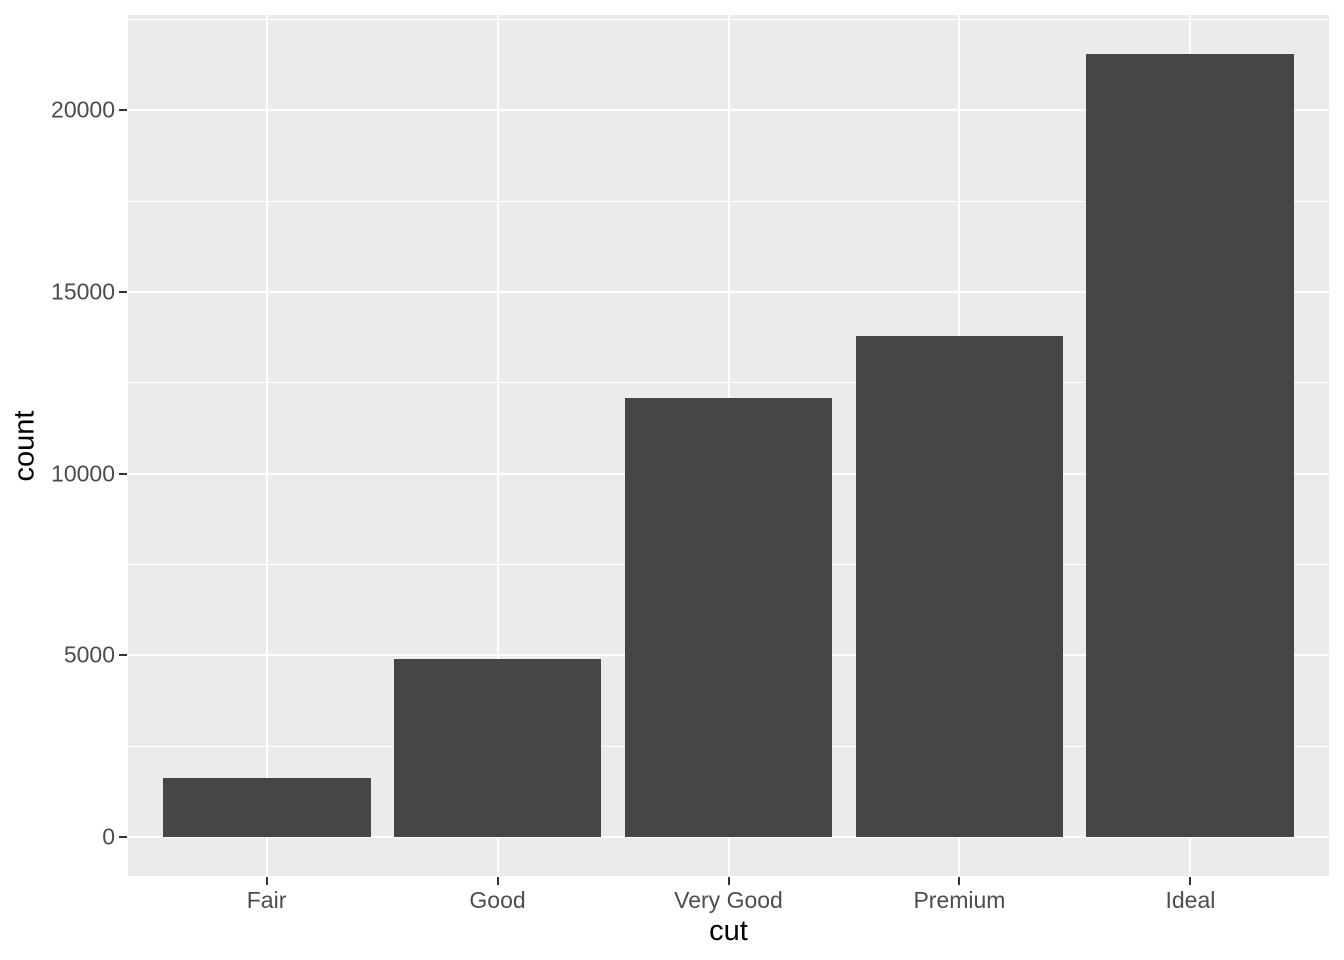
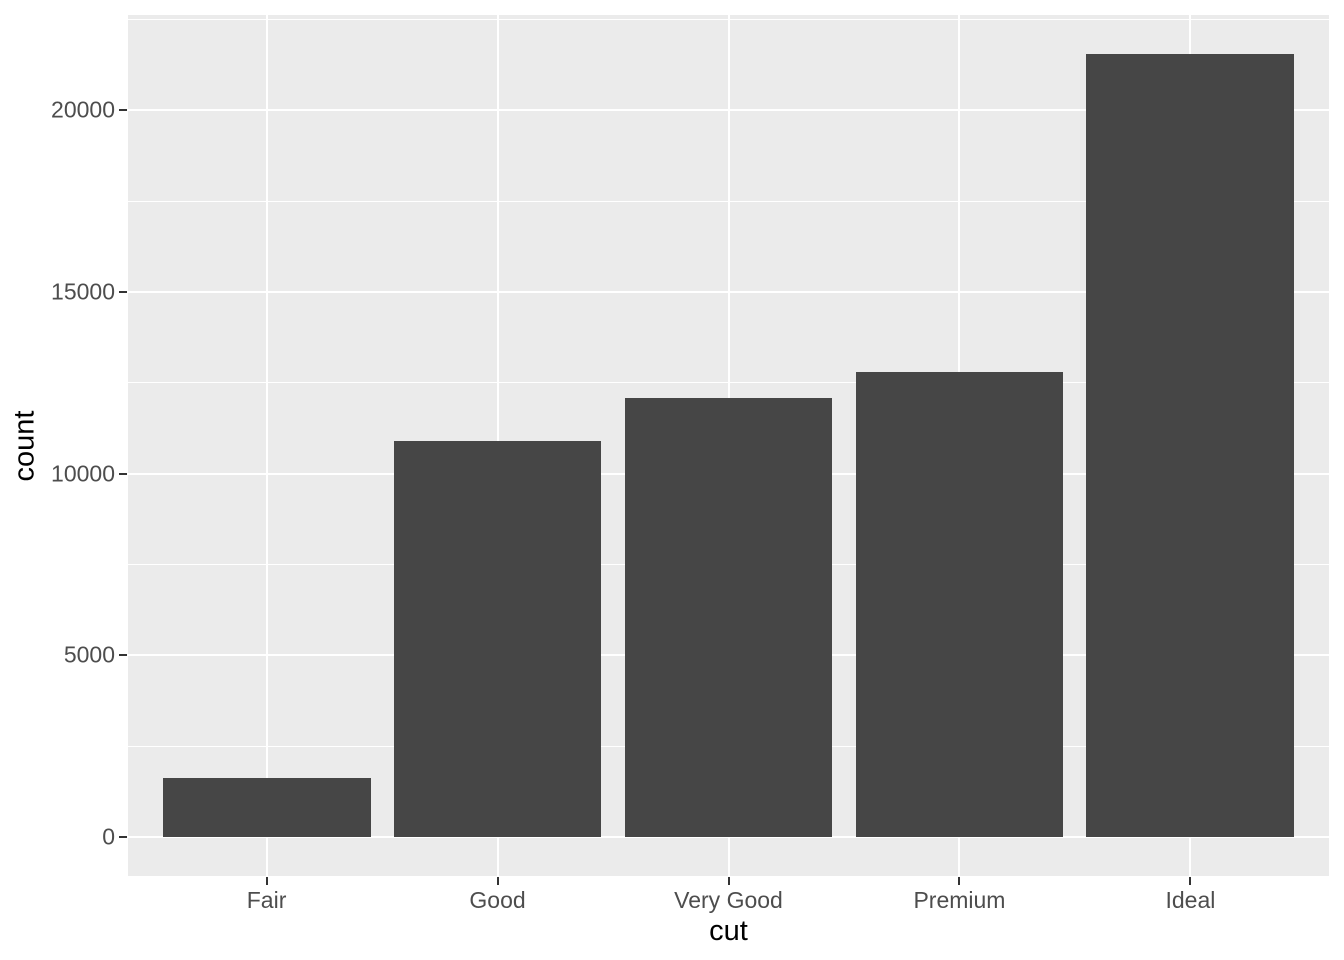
Good: 4900 -> 10900
Premium: 13800 -> 12800
